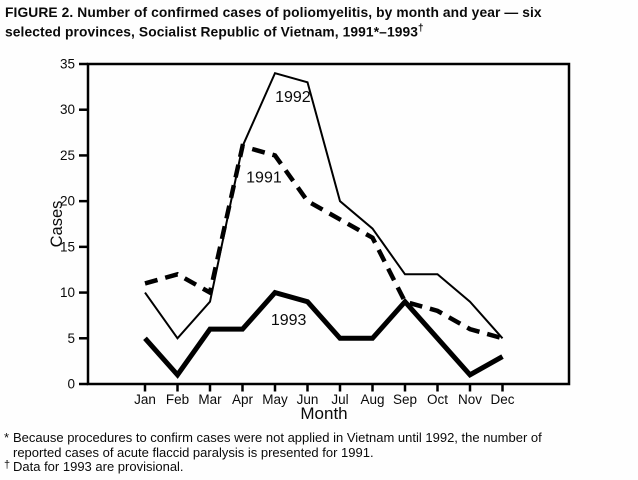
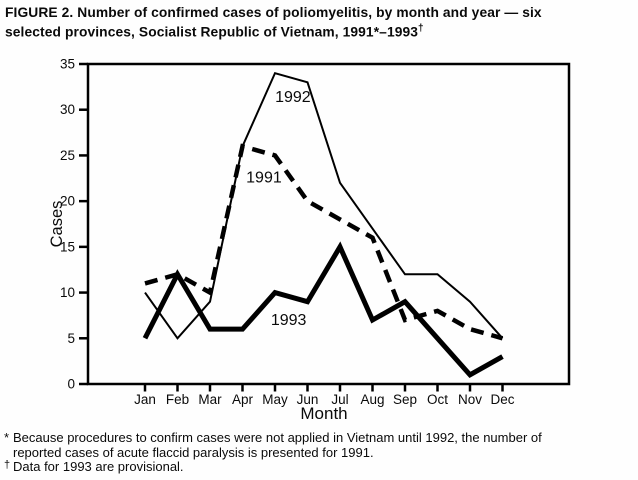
1993/Feb: 1 -> 12
1992/Jul: 20 -> 22
1993/Jul: 5 -> 15
1993/Aug: 5 -> 7
1991/Sep: 9 -> 7
